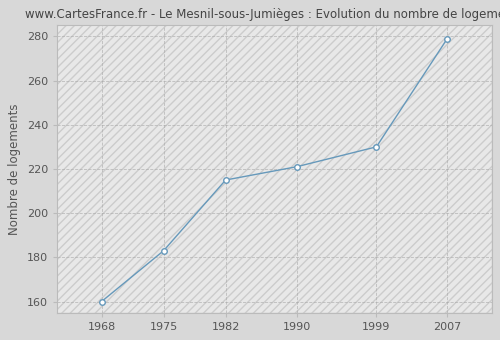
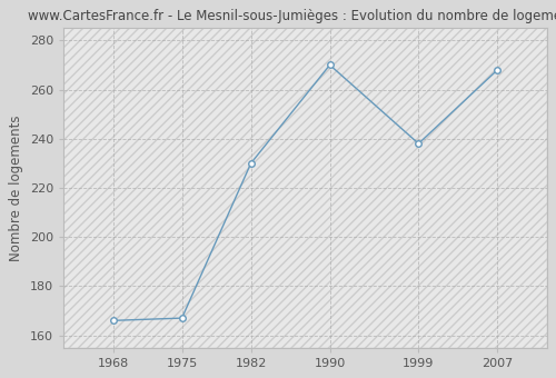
1968: 160 -> 166
1975: 183 -> 167
1982: 215 -> 230
1990: 221 -> 270
1999: 230 -> 238
2007: 279 -> 268
